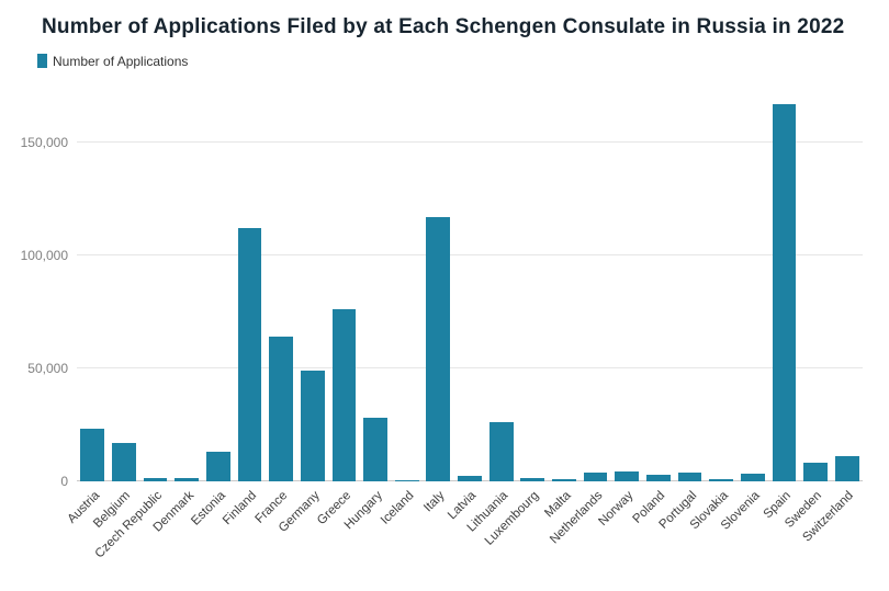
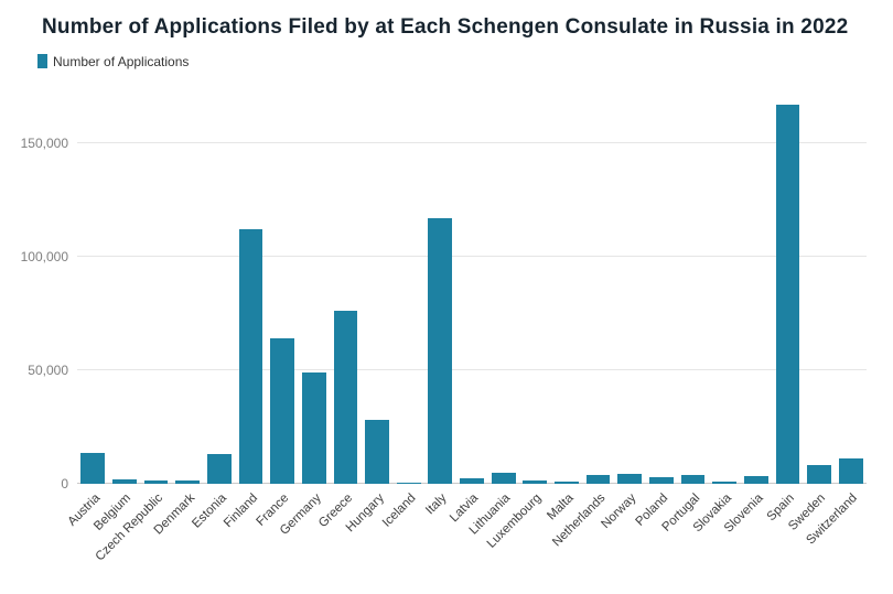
Austria: 23000 -> 14000
Belgium: 17000 -> 2000
Lithuania: 26000 -> 5000
